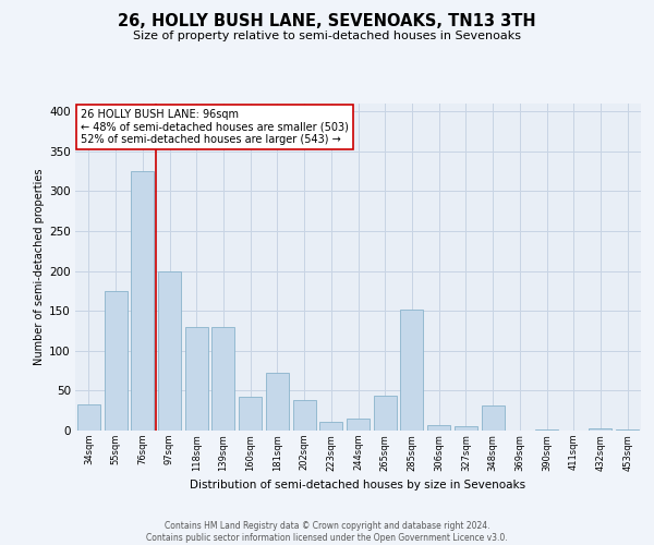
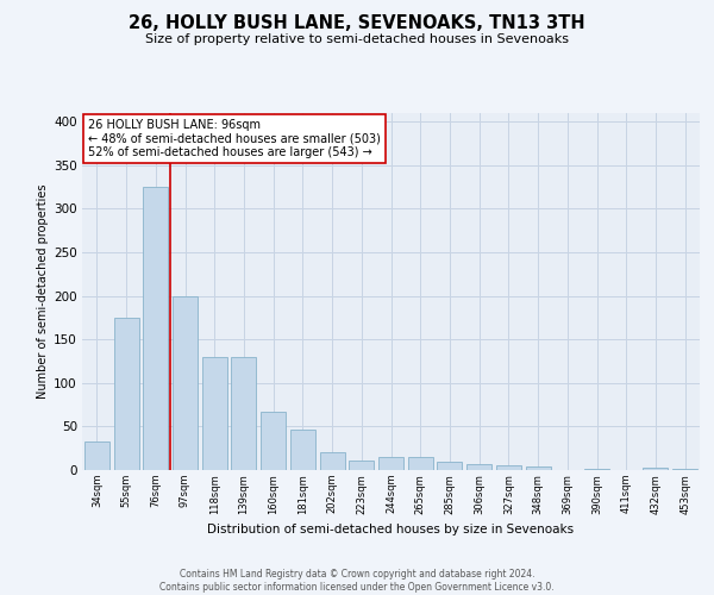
160sqm: 42 -> 67
181sqm: 72 -> 47
202sqm: 38 -> 20
265sqm: 44 -> 15
285sqm: 152 -> 9
348sqm: 32 -> 4
